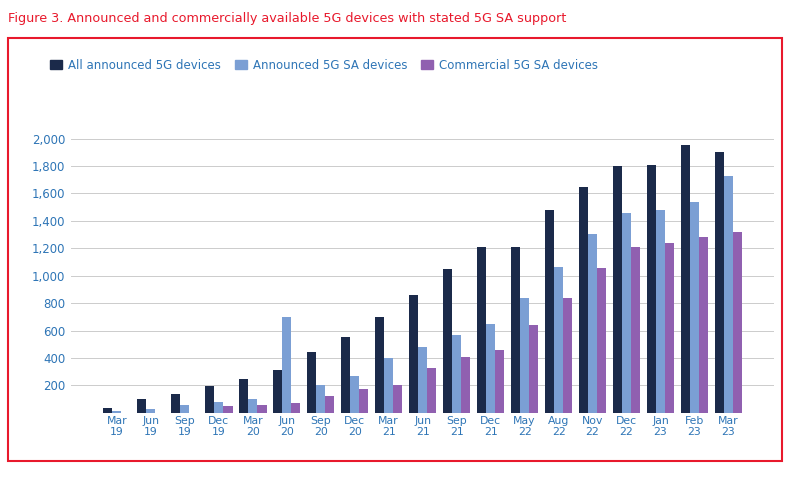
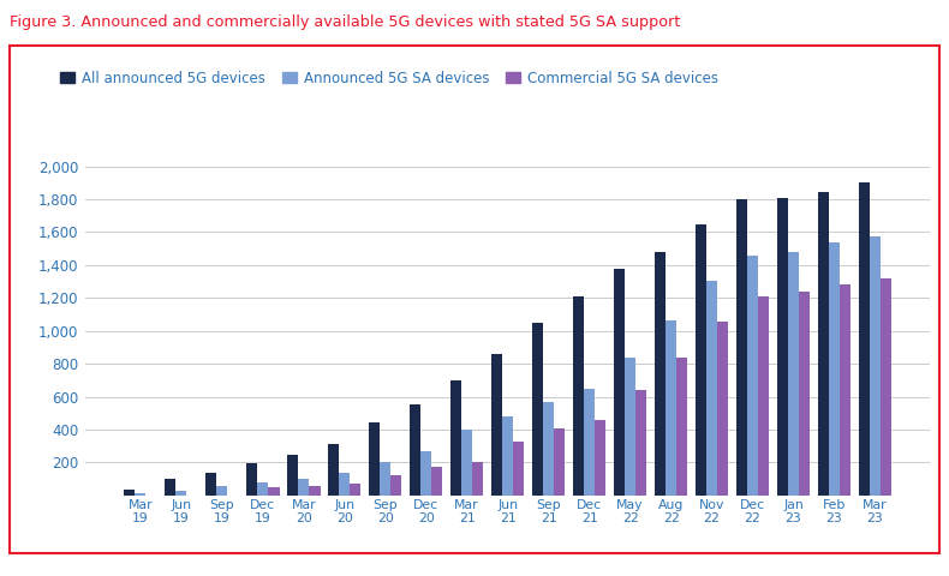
Announced 5G SA devices/Jun 20: 700 -> 140
All announced 5G devices/May 22: 1,210 -> 1,380
All announced 5G devices/Feb 23: 1,950 -> 1,840
Announced 5G SA devices/Mar 23: 1,730 -> 1,580
